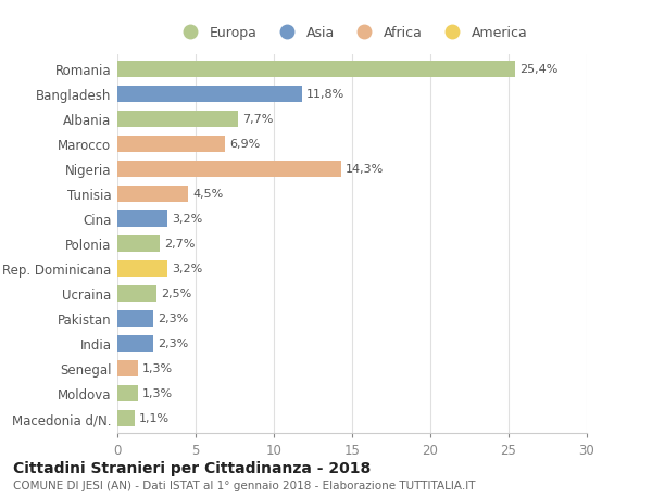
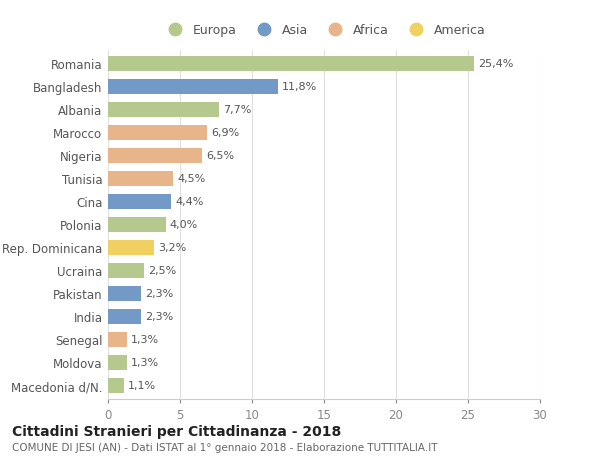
Nigeria: 14,3% -> 6,5%
Cina: 3,2% -> 4,4%
Polonia: 2,7% -> 4,0%
